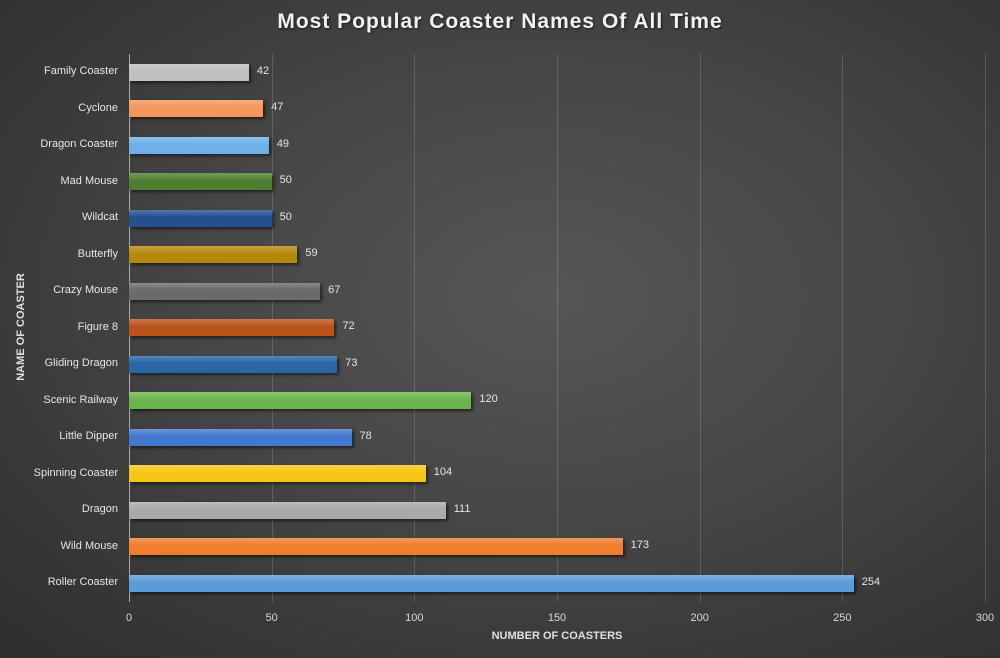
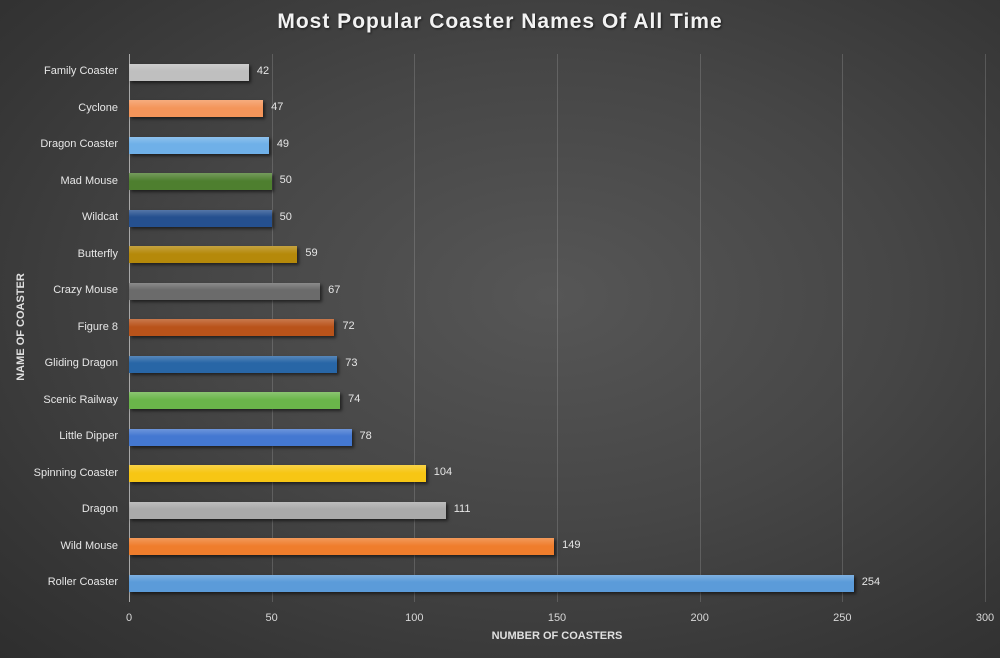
Scenic Railway: 120 -> 74
Wild Mouse: 173 -> 149
